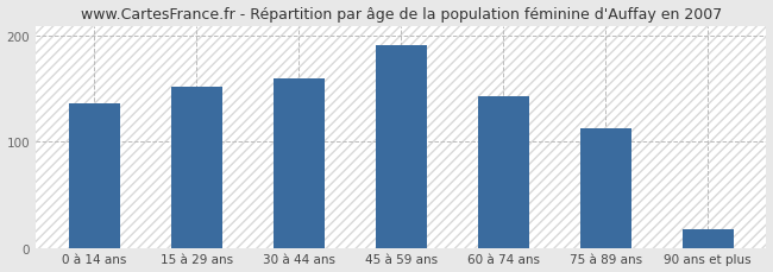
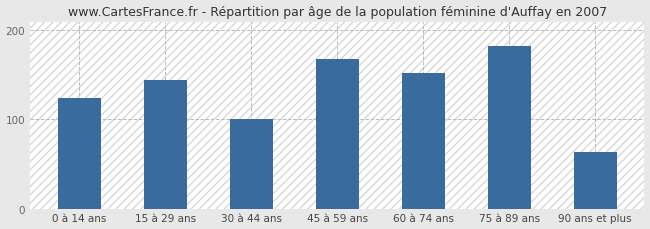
0 à 14 ans: 136 -> 124
15 à 29 ans: 152 -> 144
30 à 44 ans: 160 -> 100
45 à 59 ans: 191 -> 168
60 à 74 ans: 143 -> 152
75 à 89 ans: 113 -> 182
90 ans et plus: 18 -> 64
